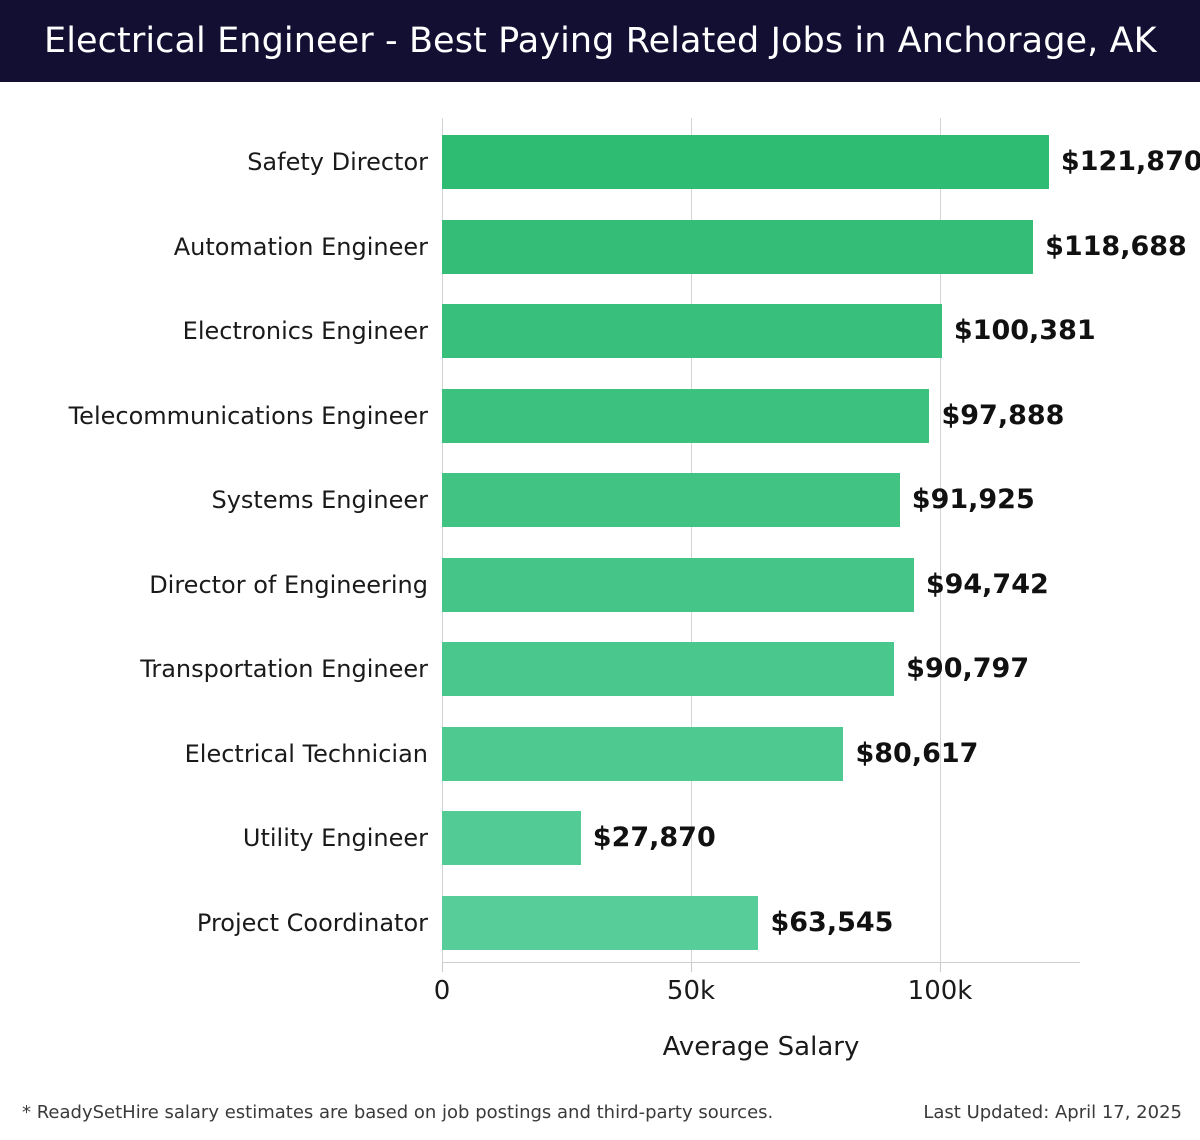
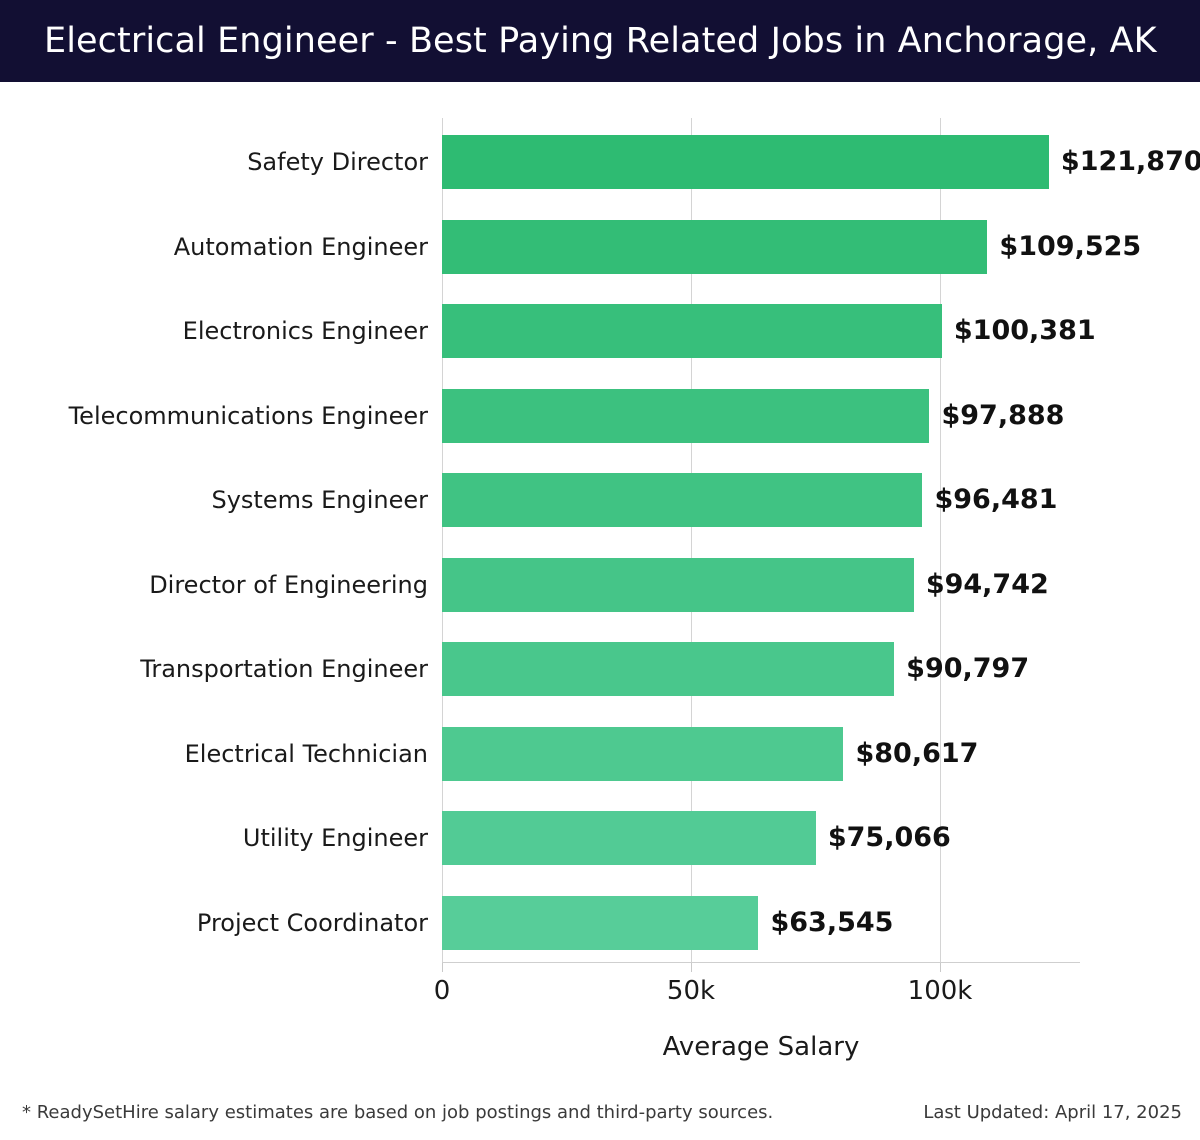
Automation Engineer: $118,688 -> $109,525
Systems Engineer: $91,925 -> $96,481
Utility Engineer: $27,870 -> $75,066
